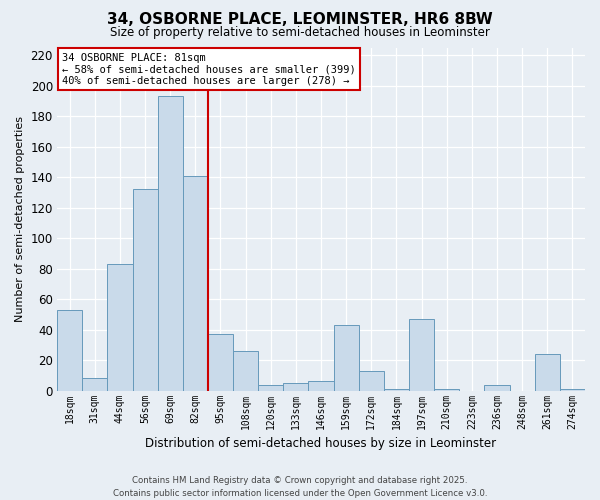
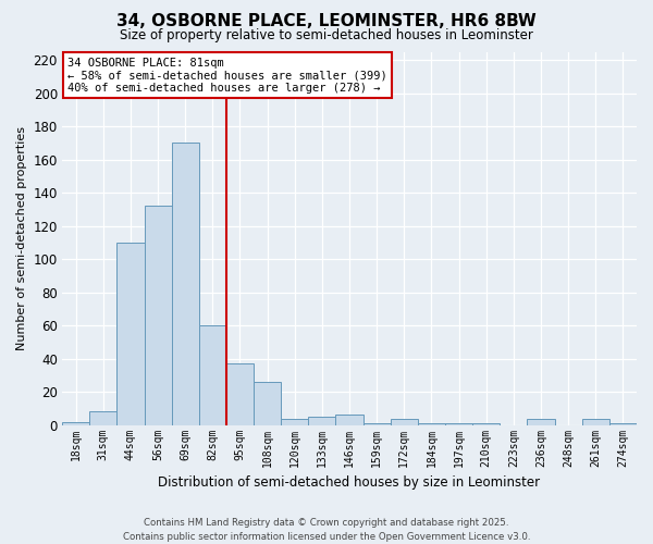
18sqm: 53 -> 2
44sqm: 83 -> 110
69sqm: 193 -> 170
82sqm: 141 -> 60
159sqm: 43 -> 1
172sqm: 13 -> 4
197sqm: 47 -> 1
261sqm: 24 -> 4
